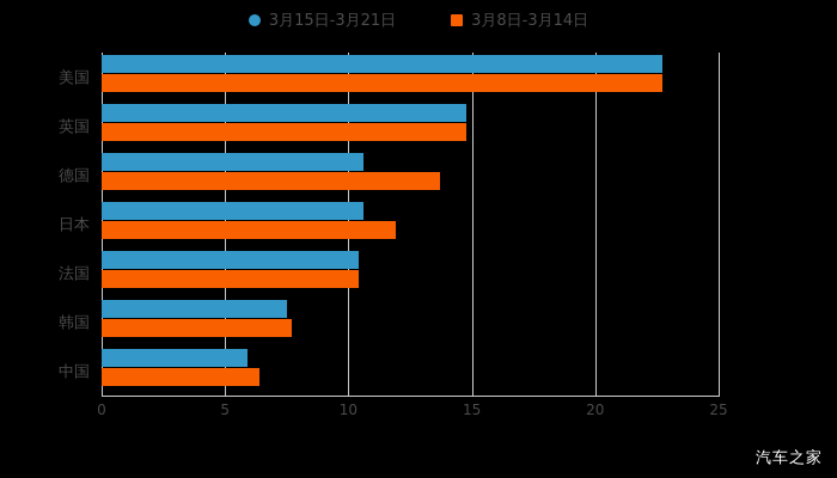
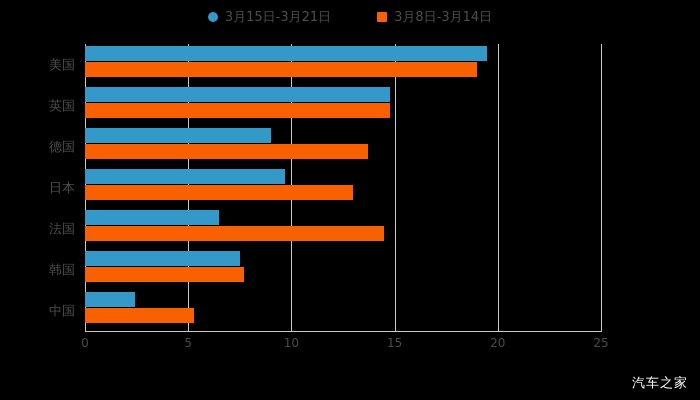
3月15日-3月21日/美国: 22.7 -> 19.5
3月8日-3月14日/美国: 22.7 -> 19.0
3月15日-3月21日/德国: 10.6 -> 9.0
3月15日-3月21日/日本: 10.6 -> 9.7
3月8日-3月14日/日本: 11.9 -> 13.0
3月15日-3月21日/法国: 10.4 -> 6.5
3月8日-3月14日/法国: 10.4 -> 14.5
3月15日-3月21日/中国: 5.9 -> 2.4
3月8日-3月14日/中国: 6.4 -> 5.3
